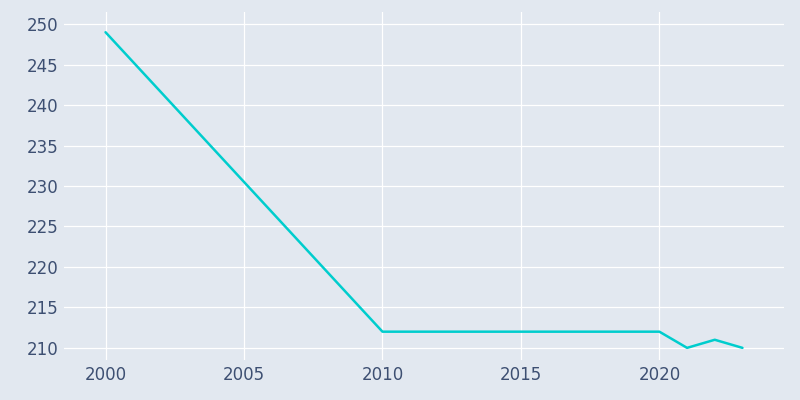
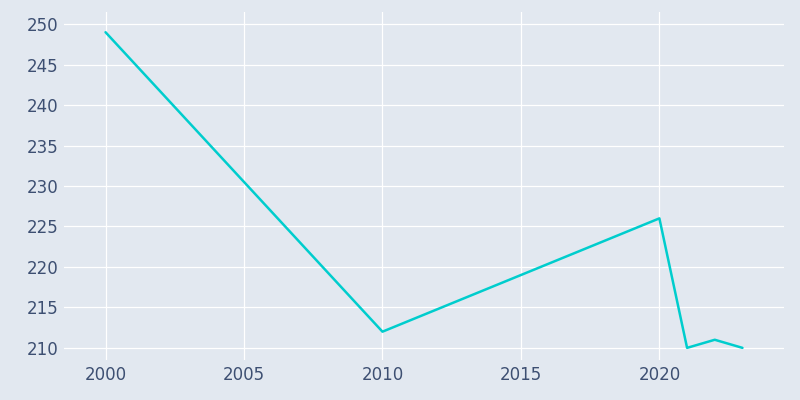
2020: 212 -> 226
